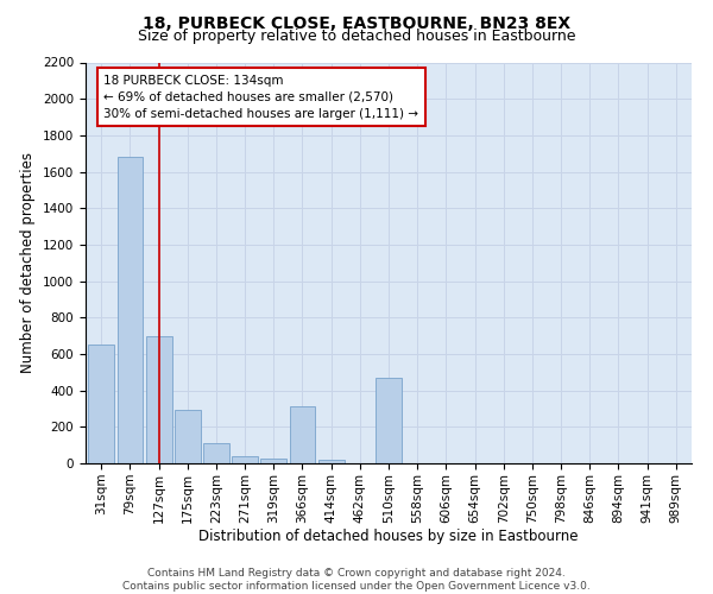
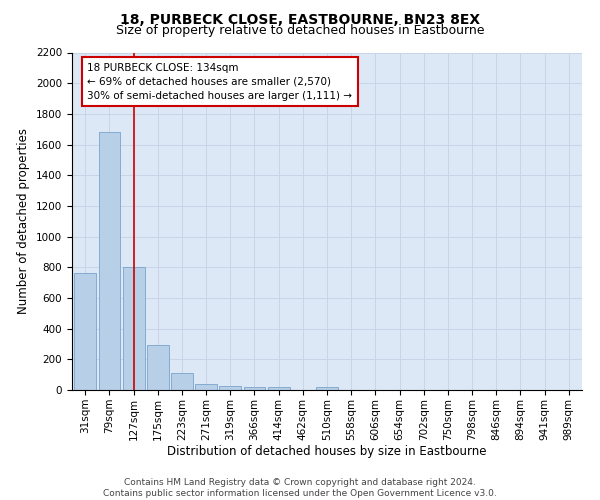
31sqm: 650 -> 760
127sqm: 700 -> 800
366sqm: 310 -> 20
510sqm: 470 -> 20
